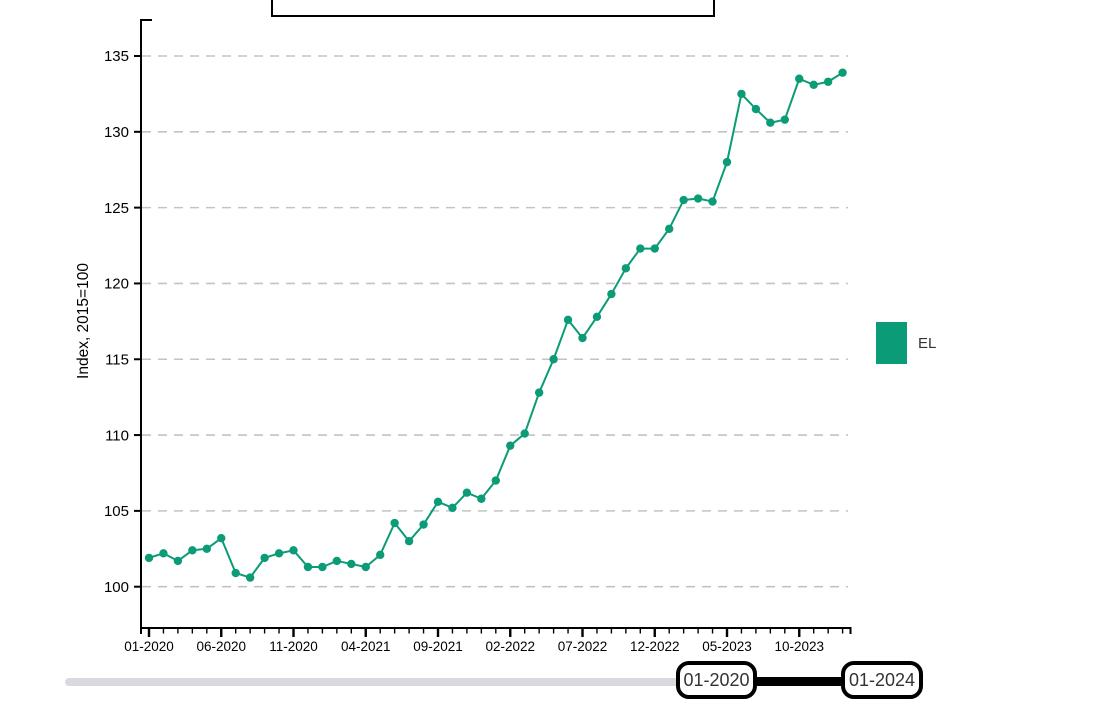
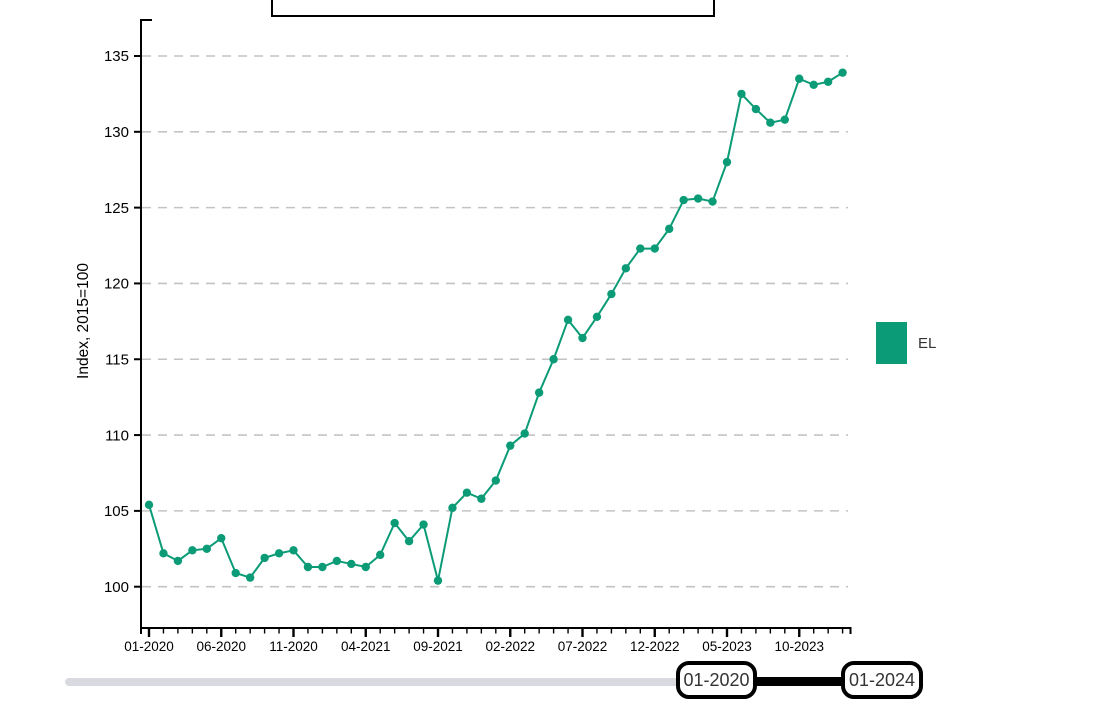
01-2020: 101.9 -> 105.4
09-2021: 105.6 -> 100.4
